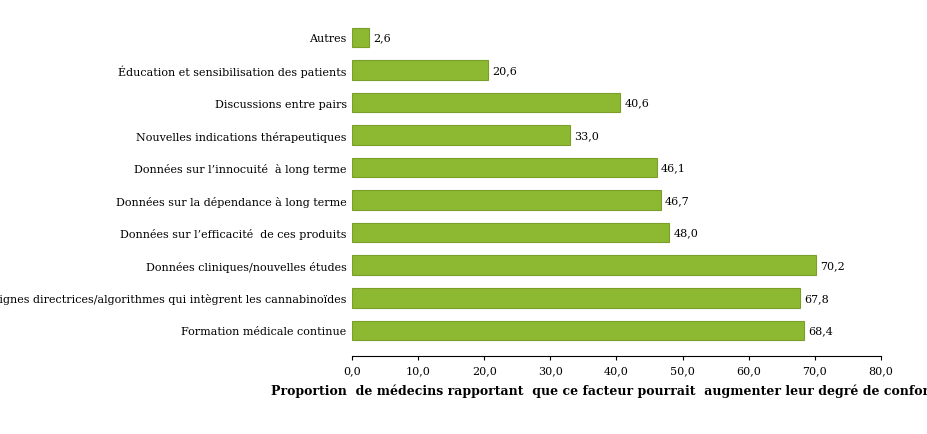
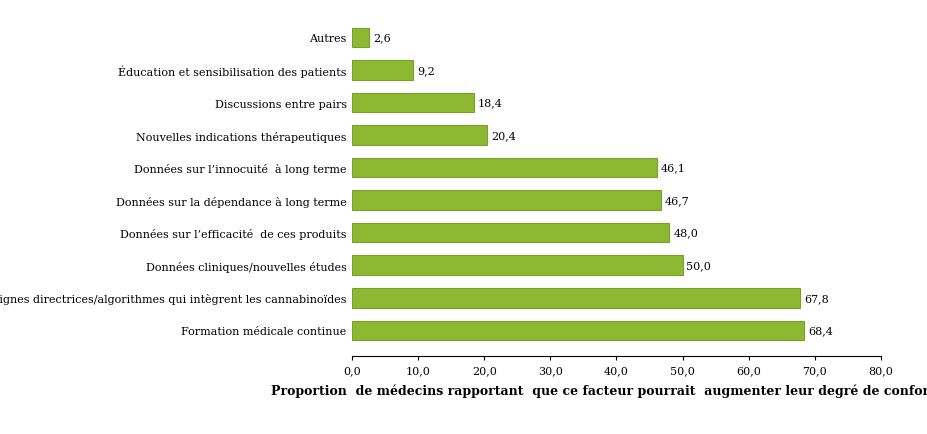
Éducation et sensibilisation des patients: 20,6 -> 9,2
Discussions entre pairs: 40,6 -> 18,4
Nouvelles indications thérapeutiques: 33,0 -> 20,4
Données cliniques/nouvelles études: 70,2 -> 50,0
